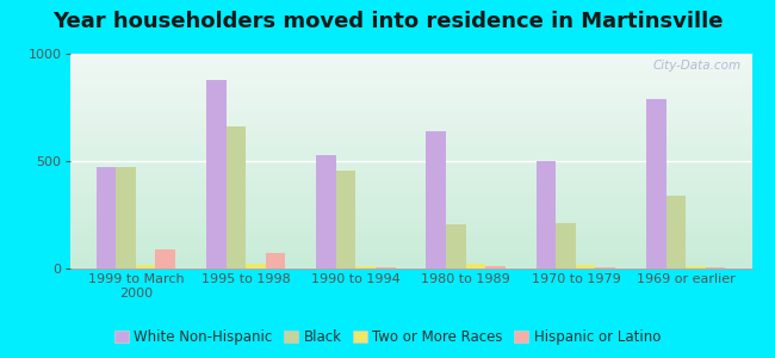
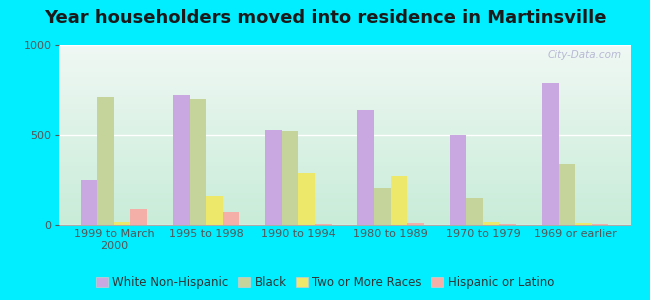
White Non-Hispanic/1999 to March 2000: 470 -> 250
Black/1999 to March 2000: 480 -> 710
White Non-Hispanic/1995 to 1998: 880 -> 720
Black/1995 to 1998: 660 -> 700
Two or More Races/1995 to 1998: 20 -> 160
Black/1990 to 1994: 460 -> 520
Two or More Races/1990 to 1994: 10 -> 290
Two or More Races/1980 to 1989: 20 -> 270
Black/1970 to 1979: 210 -> 150
